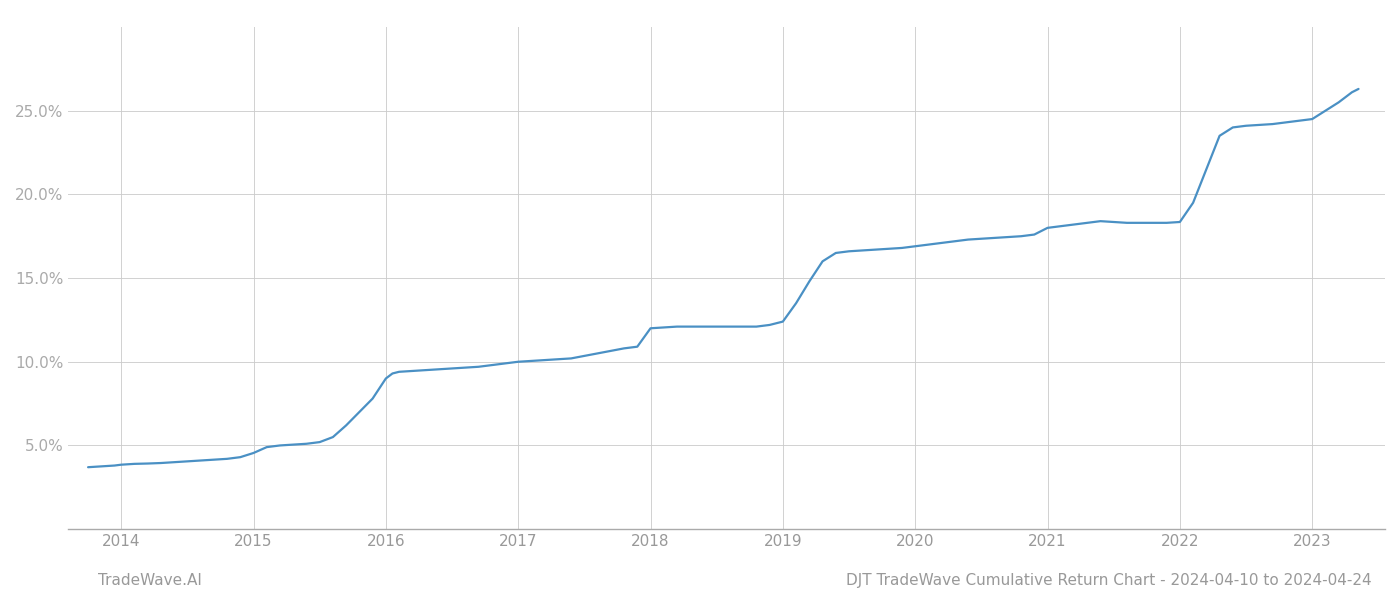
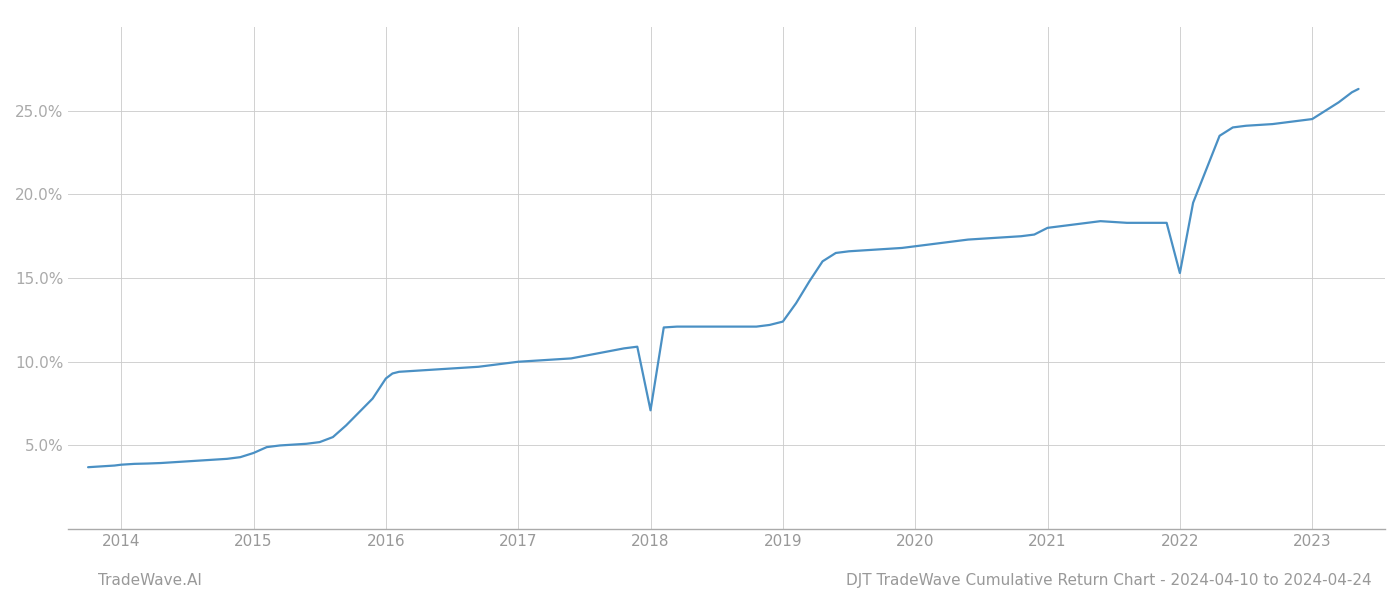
2018: 12.0% -> 7.1%
2022: 18.4% -> 15.3%
